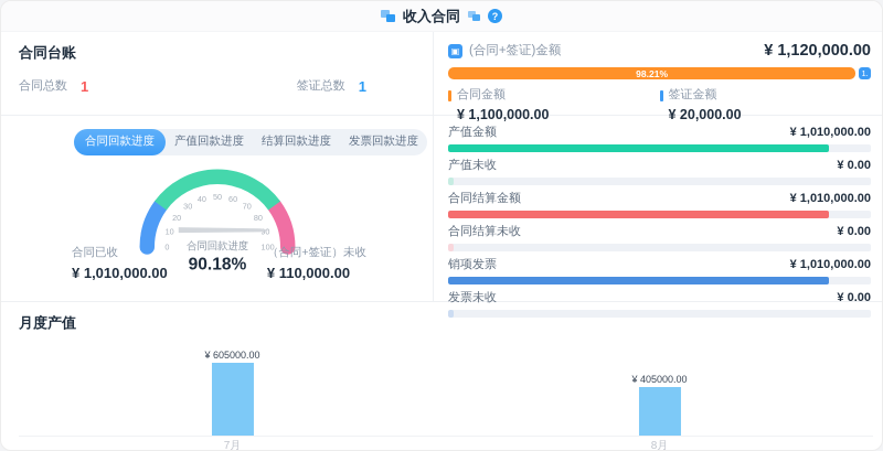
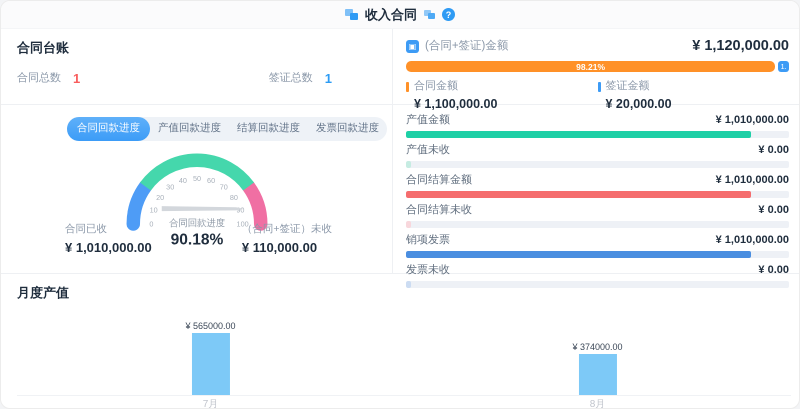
月度产值/7月: 605000.00 -> 565000.00
月度产值/8月: 405000.00 -> 374000.00
